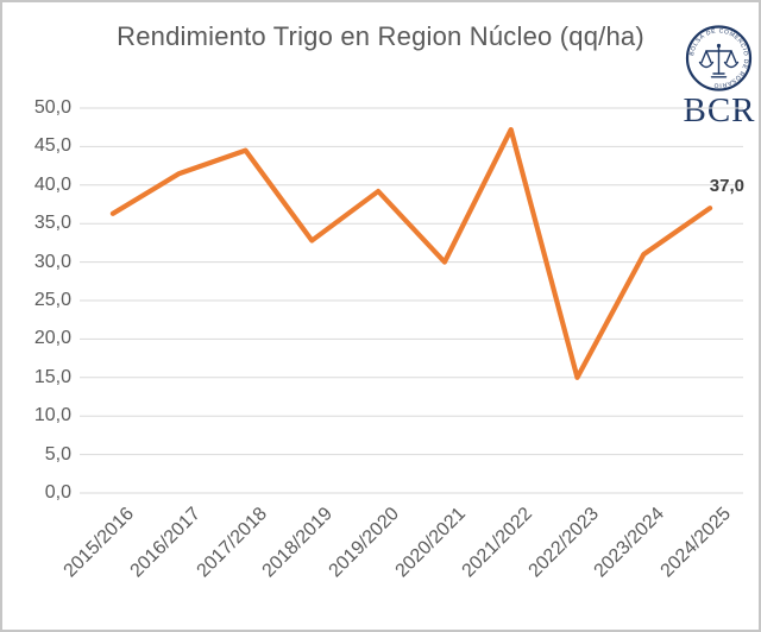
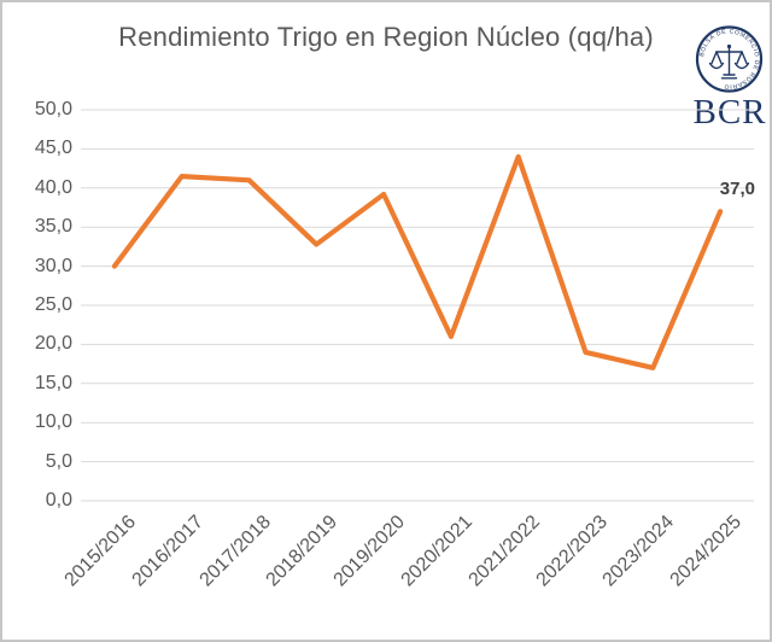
2015/2016: 36 -> 30
2017/2018: 44 -> 41
2020/2021: 30 -> 21
2021/2022: 47 -> 44
2022/2023: 15 -> 19
2023/2024: 31 -> 17
